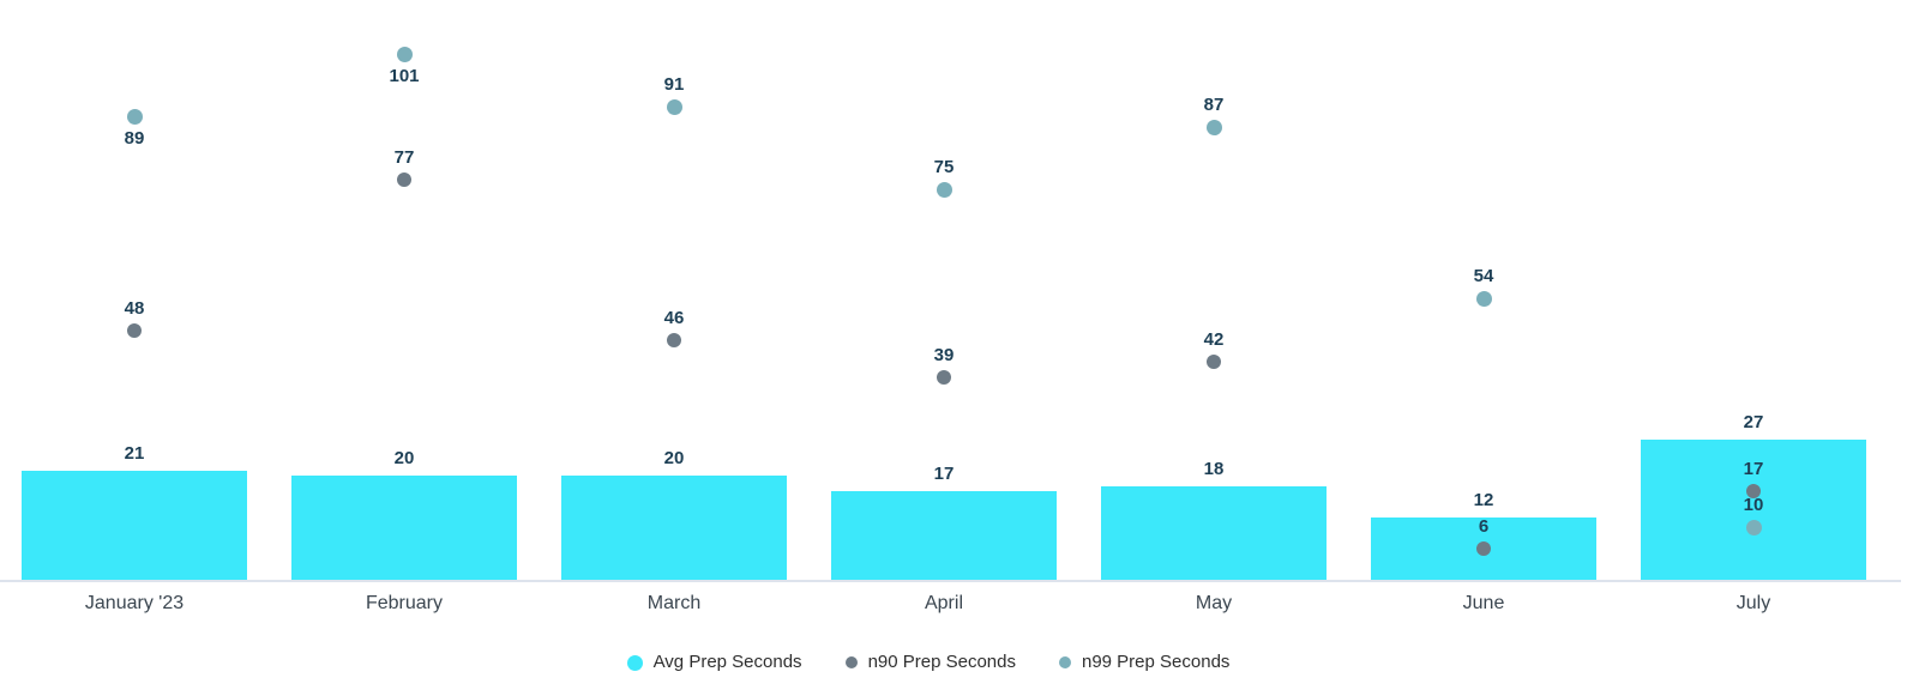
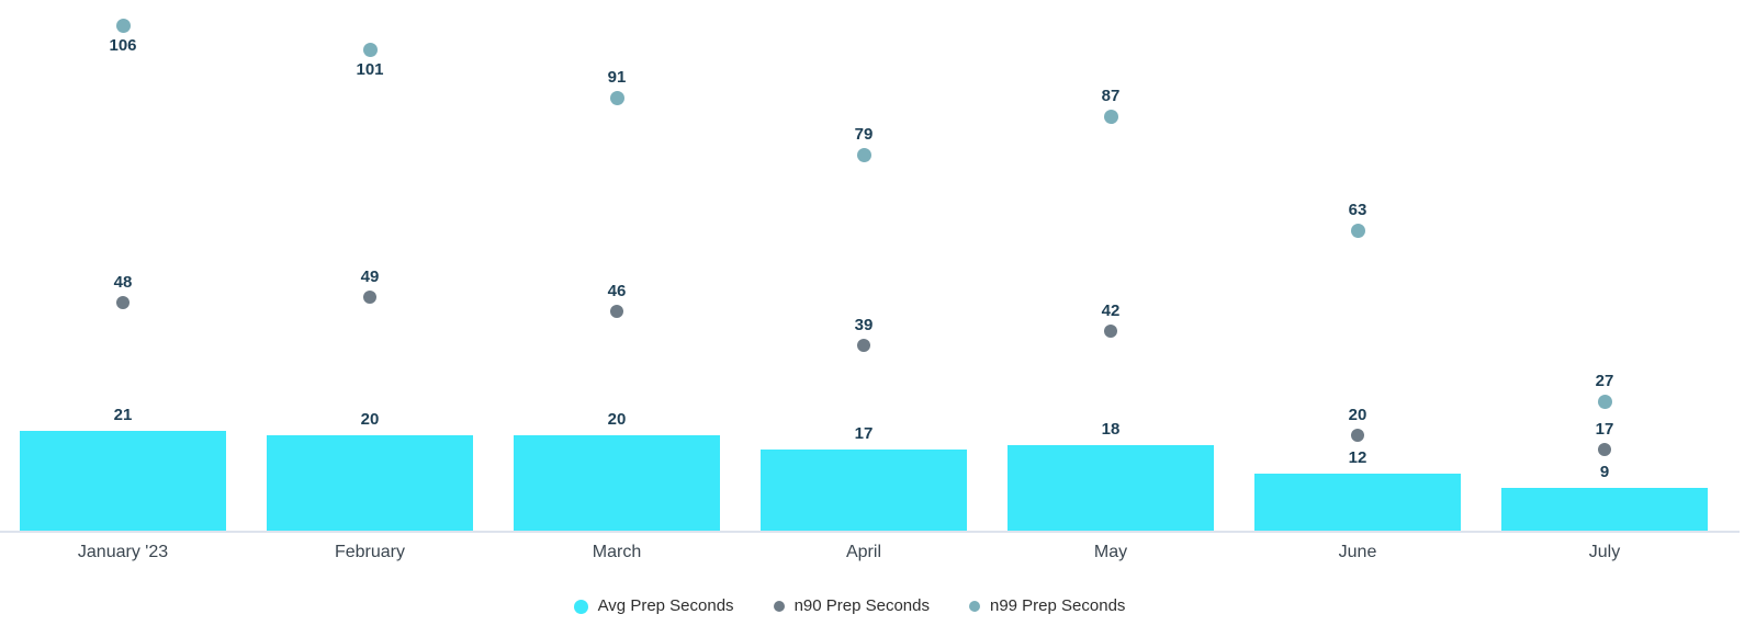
n99 Prep Seconds/January '23: 89 -> 106
n90 Prep Seconds/February: 77 -> 49
n99 Prep Seconds/April: 75 -> 79
n90 Prep Seconds/June: 6 -> 20
n99 Prep Seconds/June: 54 -> 63
Avg Prep Seconds/July: 27 -> 9
n99 Prep Seconds/July: 10 -> 27
